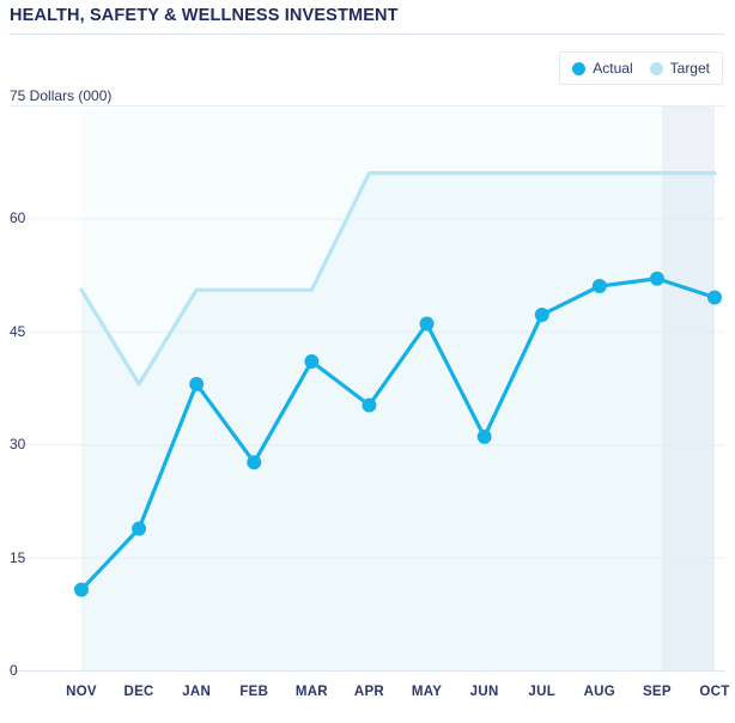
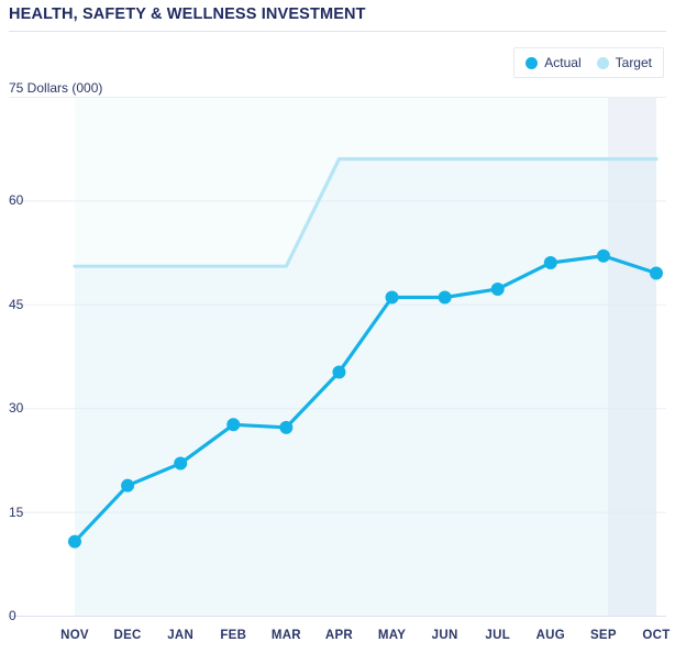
Target/DEC: 38 -> 50
Actual/JAN: 38 -> 22
Actual/MAR: 41 -> 27
Actual/JUN: 31 -> 46
